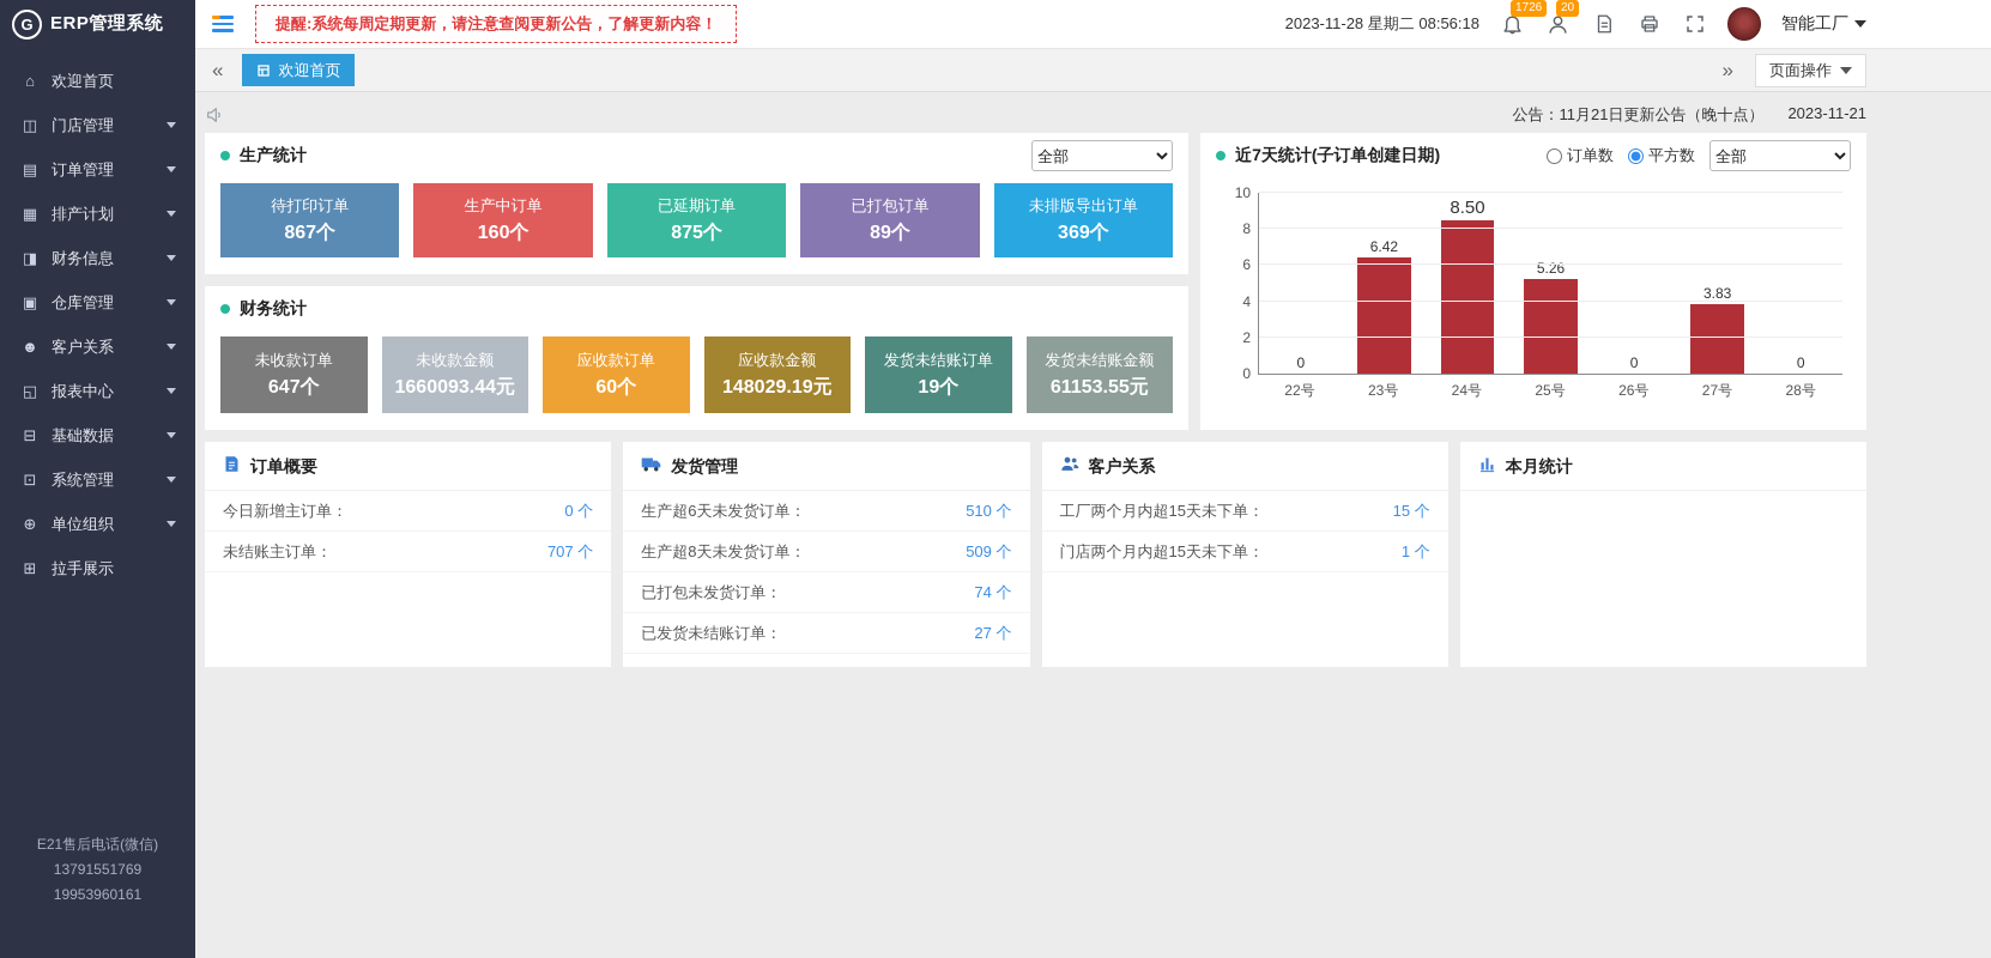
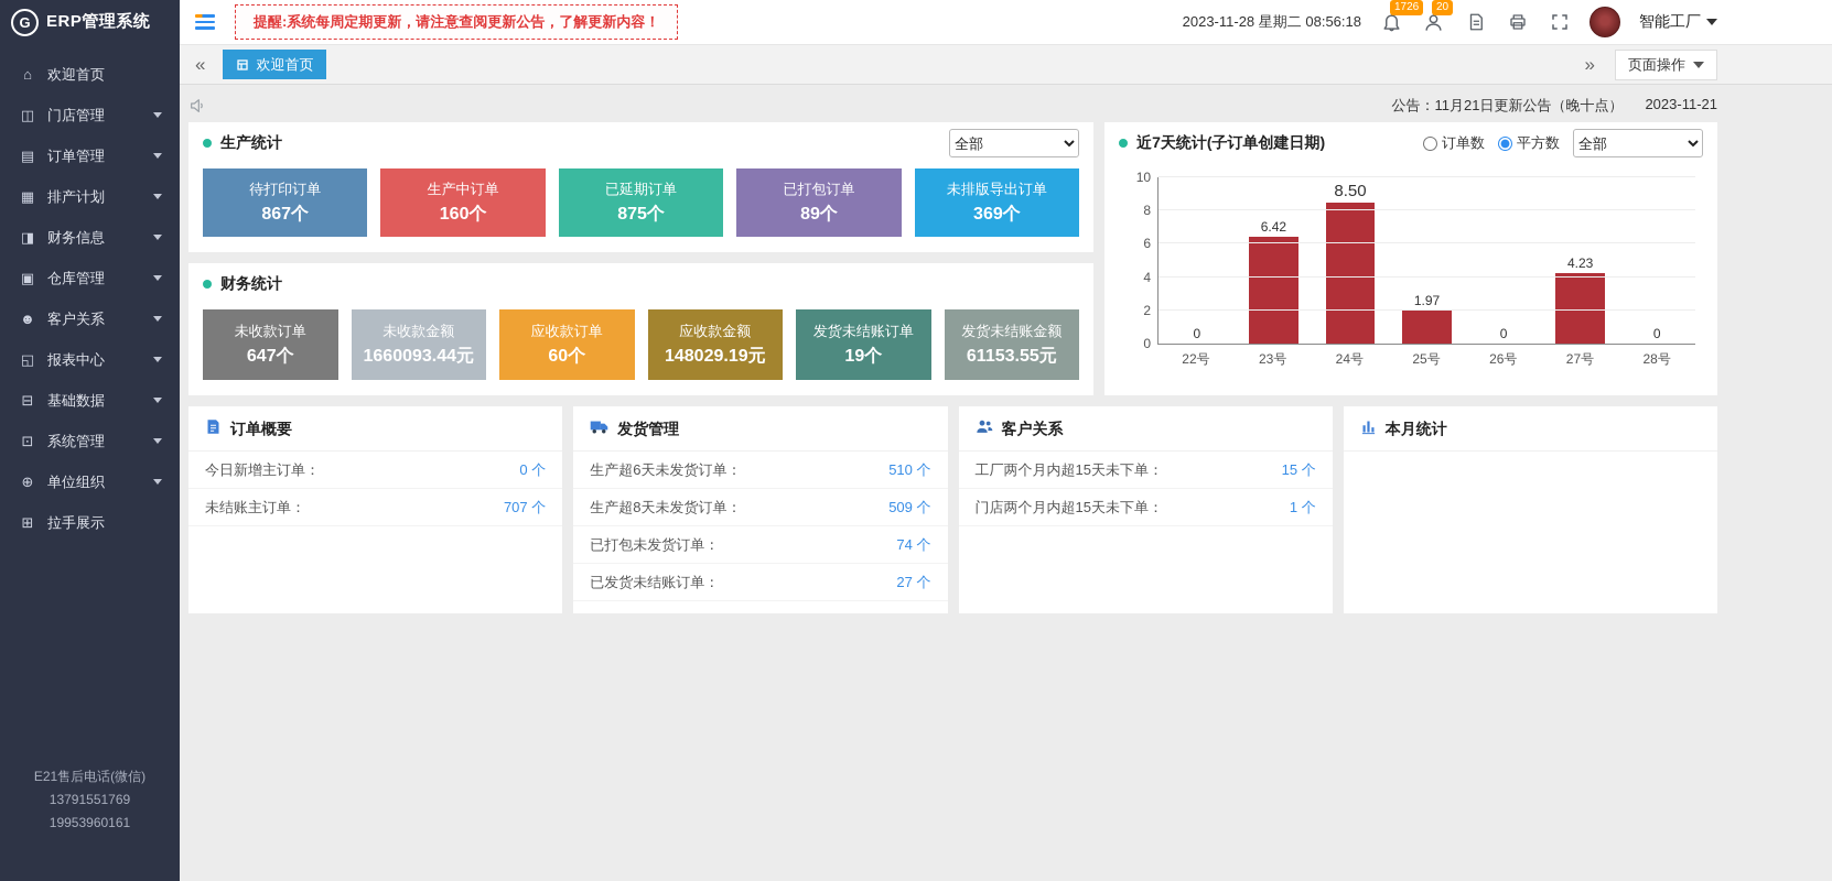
25号: 5.26 -> 1.97
27号: 3.83 -> 4.23
